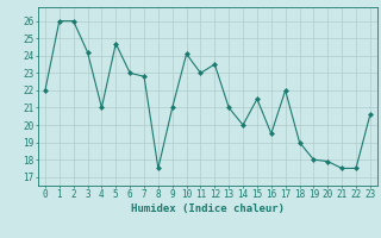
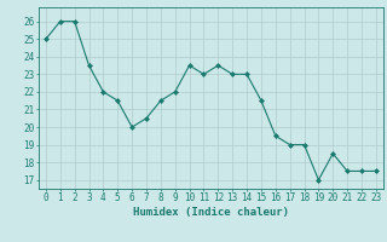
0: 22.0 -> 25.0
3: 24.2 -> 23.5
4: 21.0 -> 22.0
5: 24.7 -> 21.5
6: 23.0 -> 20.0
7: 22.8 -> 20.5
8: 17.5 -> 21.5
9: 21.0 -> 22.0
10: 24.1 -> 23.5
13: 21.0 -> 23.0
14: 20.0 -> 23.0
17: 22.0 -> 19.0
19: 18.0 -> 17.0
20: 17.9 -> 18.5
23: 20.6 -> 17.5
